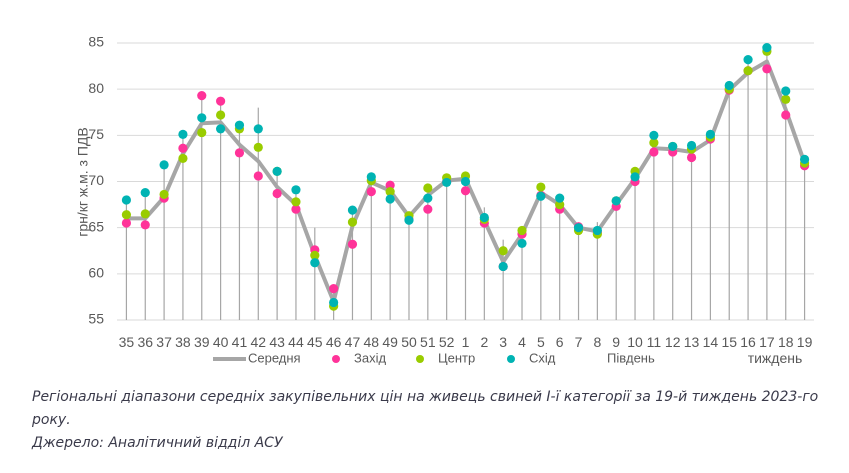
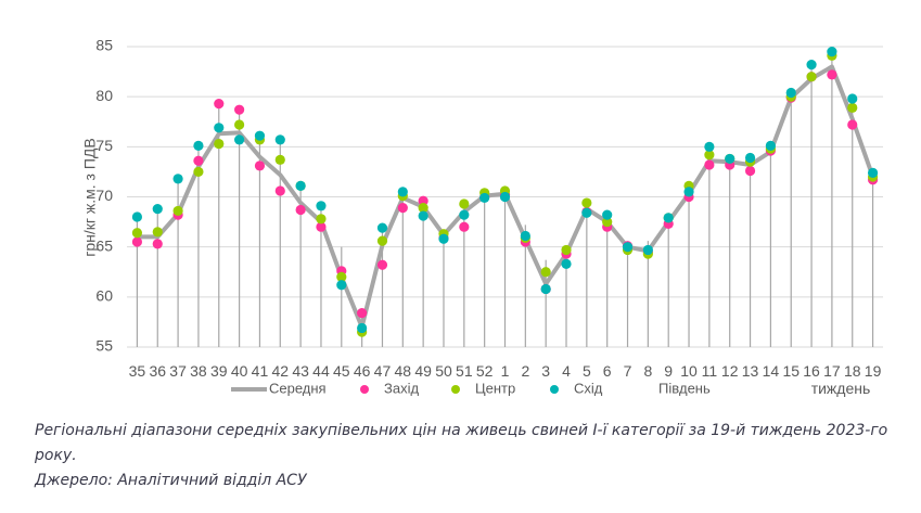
Південь/42: 78 -> 76
Захід/1: 69 -> 70
